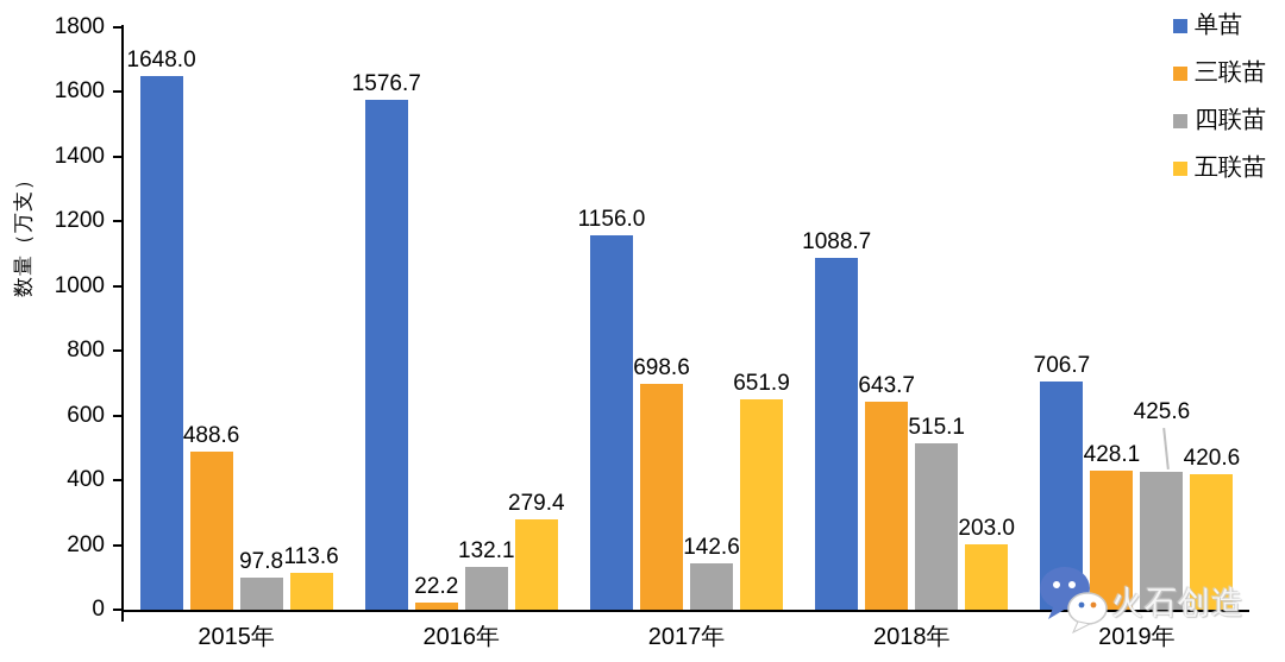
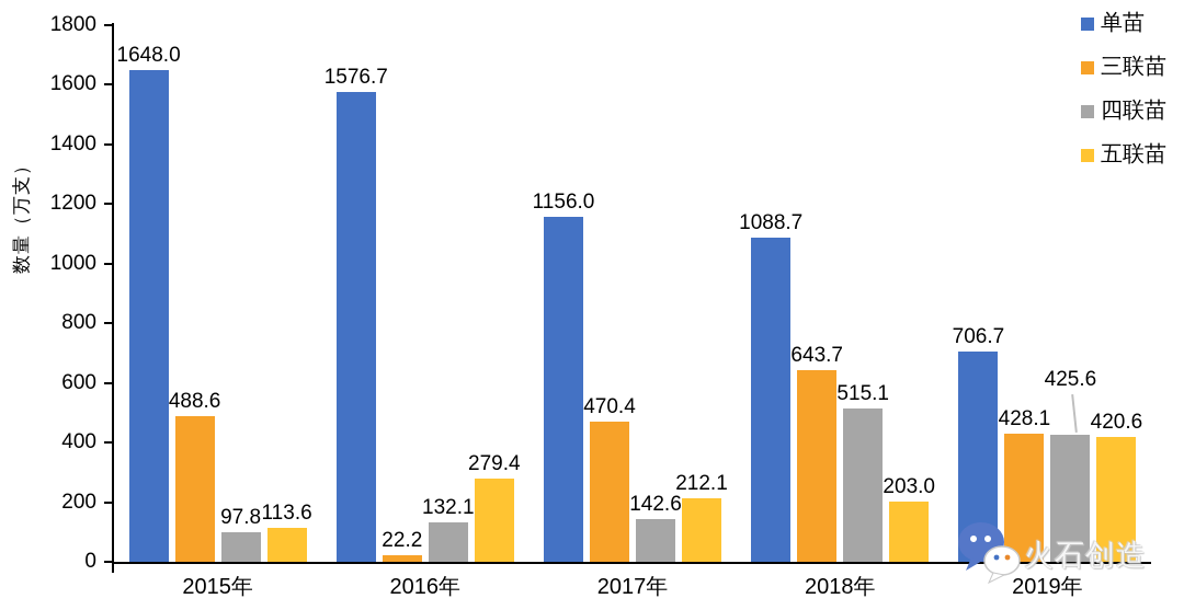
三联苗/2017年: 698.6 -> 470.4
五联苗/2017年: 651.9 -> 212.1
